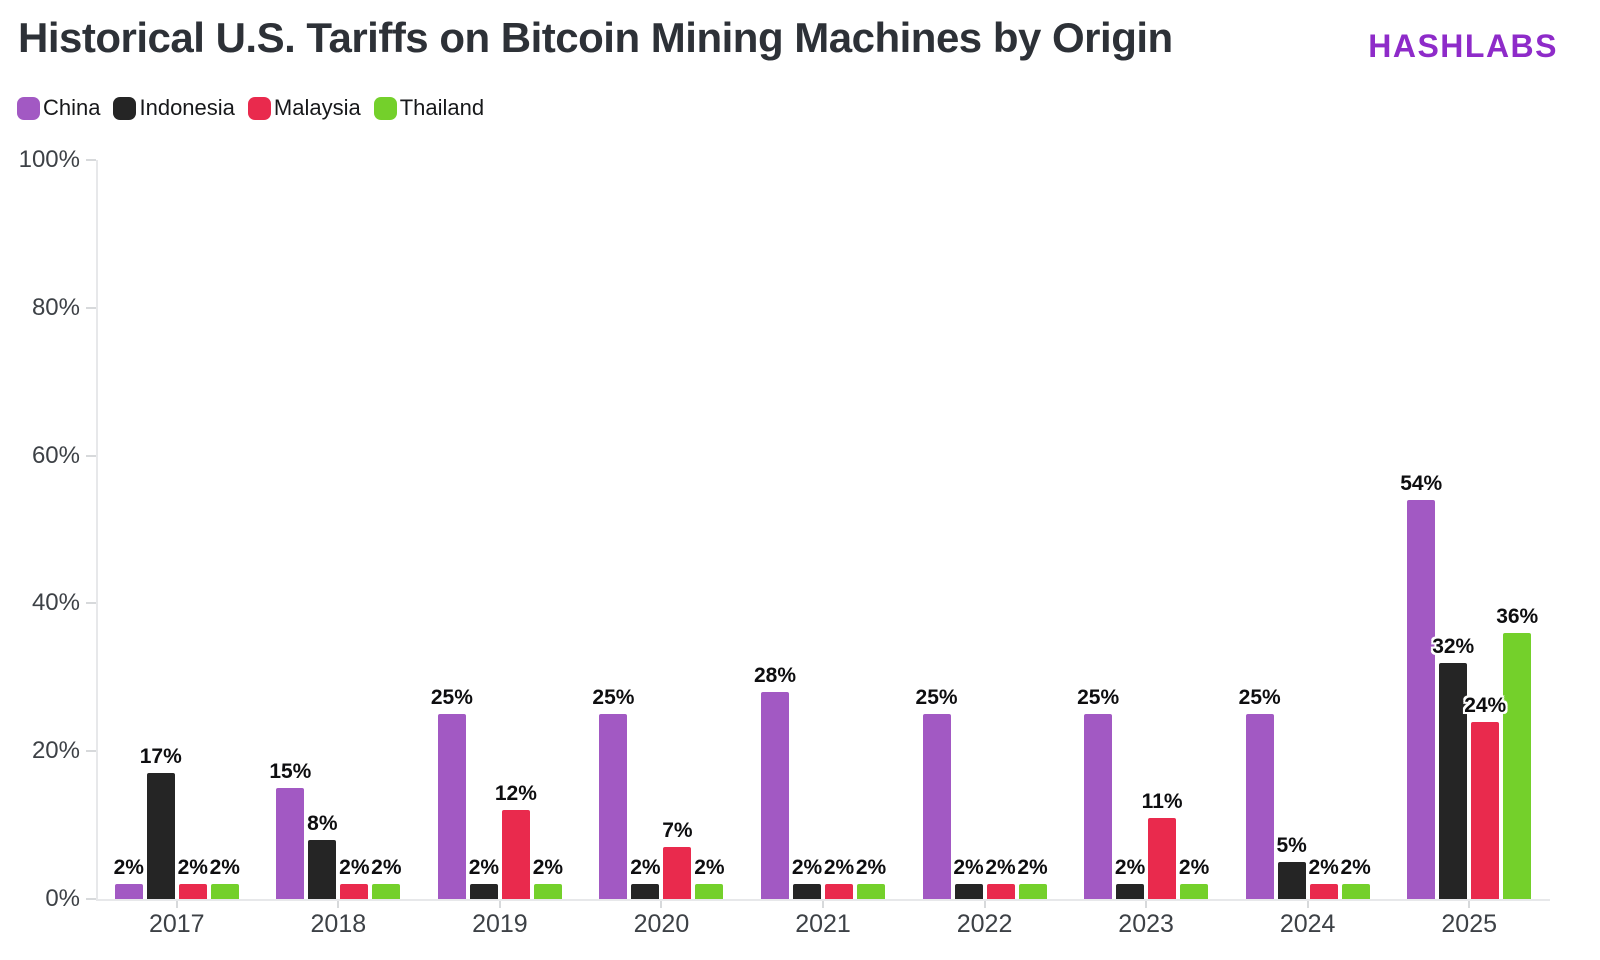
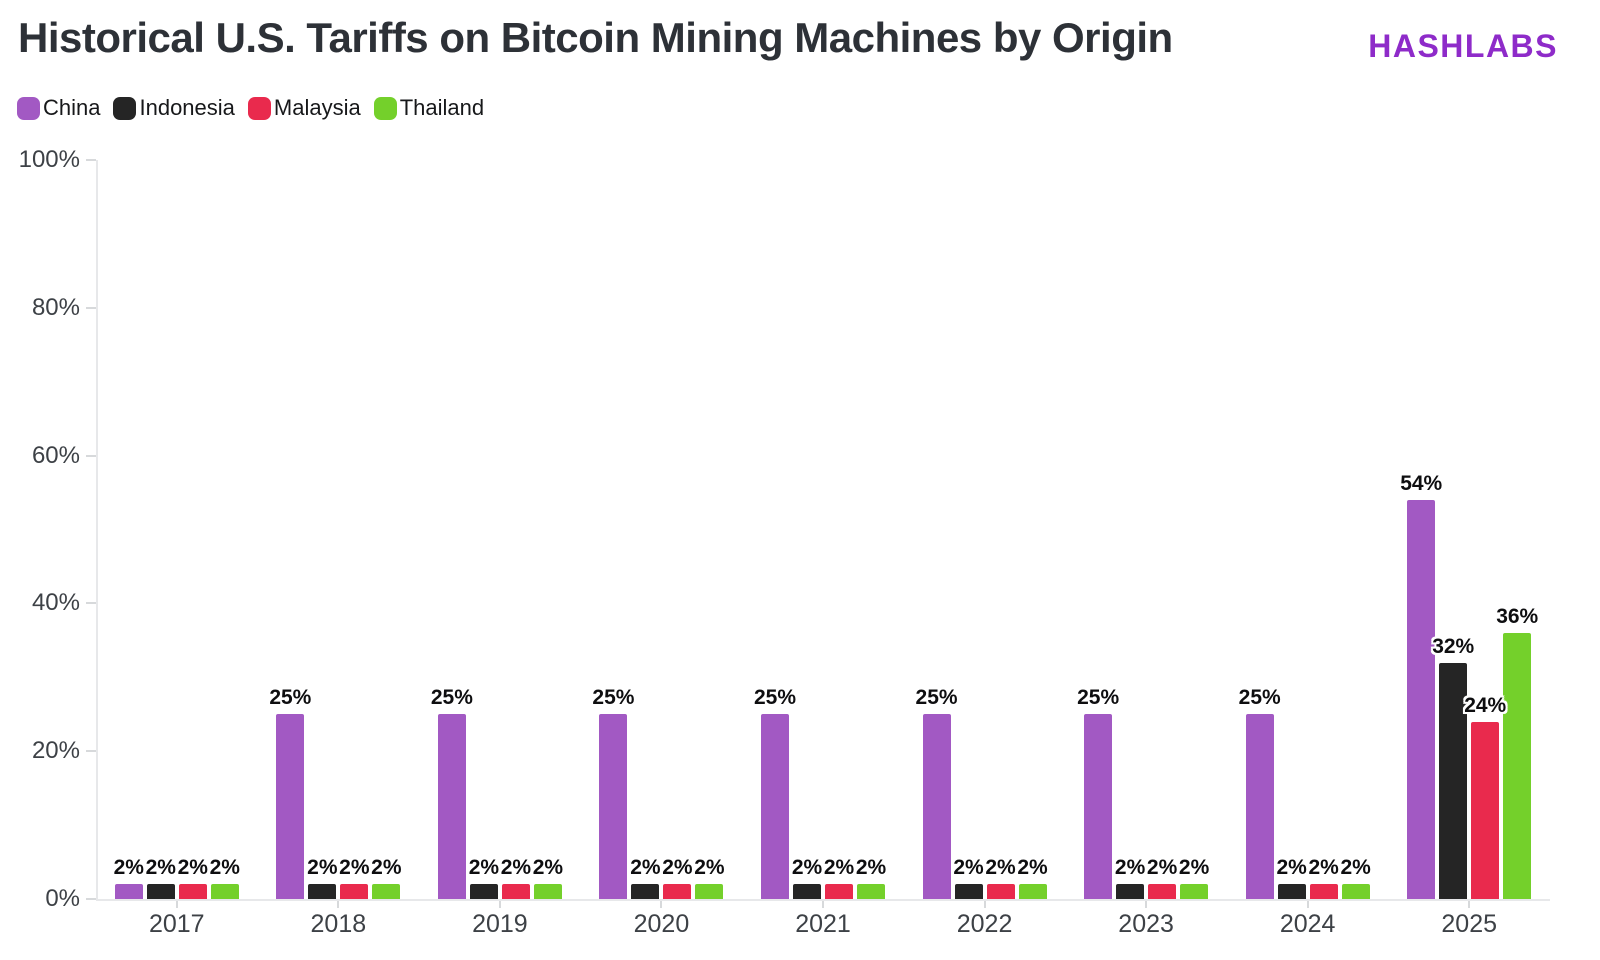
Indonesia/2017: 17% -> 2%
China/2018: 15% -> 25%
Indonesia/2018: 8% -> 2%
Malaysia/2019: 12% -> 2%
Malaysia/2020: 7% -> 2%
China/2021: 28% -> 25%
Malaysia/2023: 11% -> 2%
Indonesia/2024: 5% -> 2%
